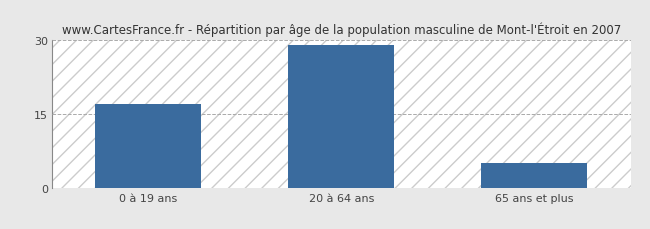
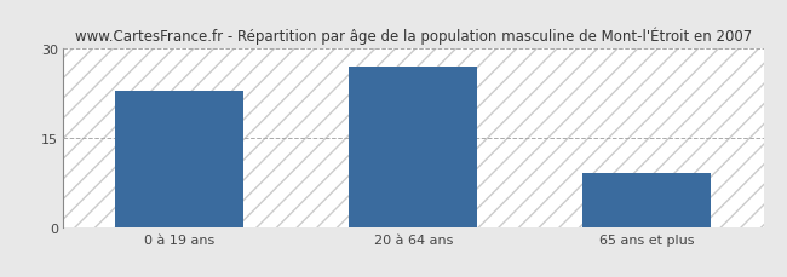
0 à 19 ans: 17 -> 23
20 à 64 ans: 29 -> 27
65 ans et plus: 5 -> 9
